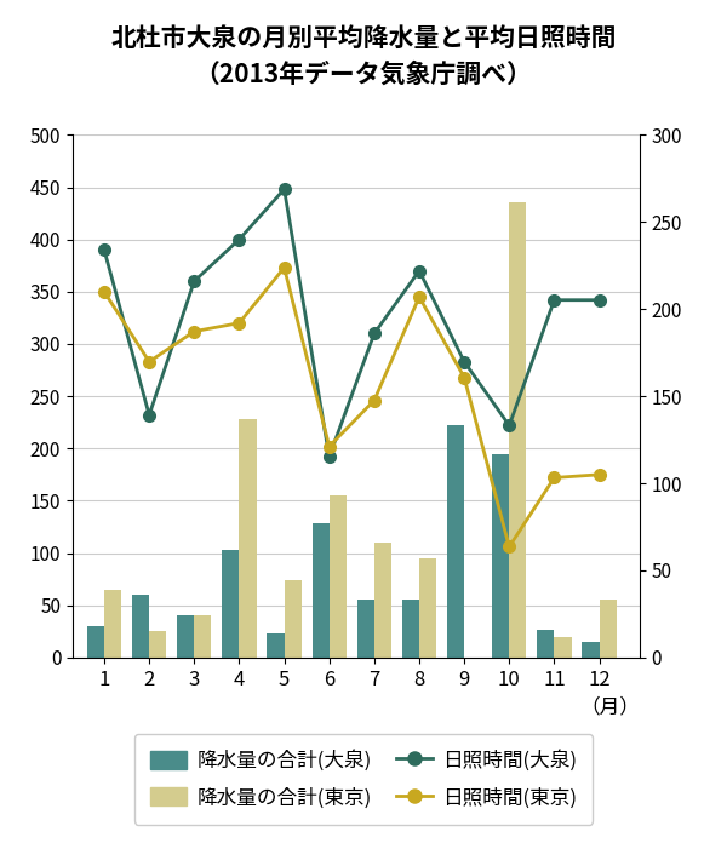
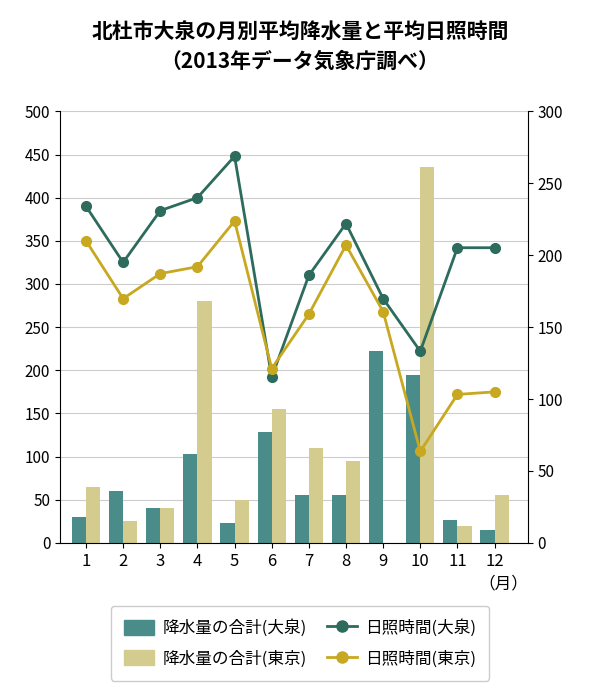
日照時間(大泉)/2: 232 -> 325
日照時間(大泉)/3: 360 -> 385
降水量の合計(東京)/4: 228 -> 280
降水量の合計(東京)/5: 74 -> 50
日照時間(東京)/7: 246 -> 265
